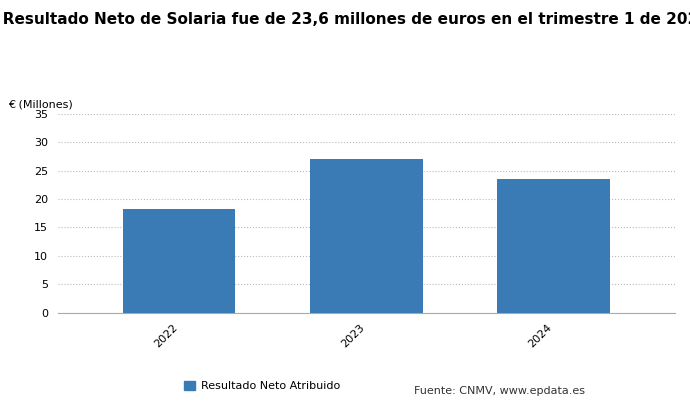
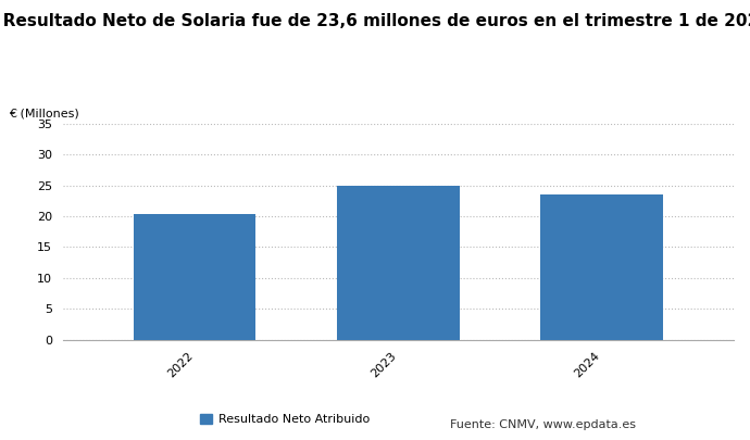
2022: 18.2 -> 20.4
2023: 27.0 -> 24.9
